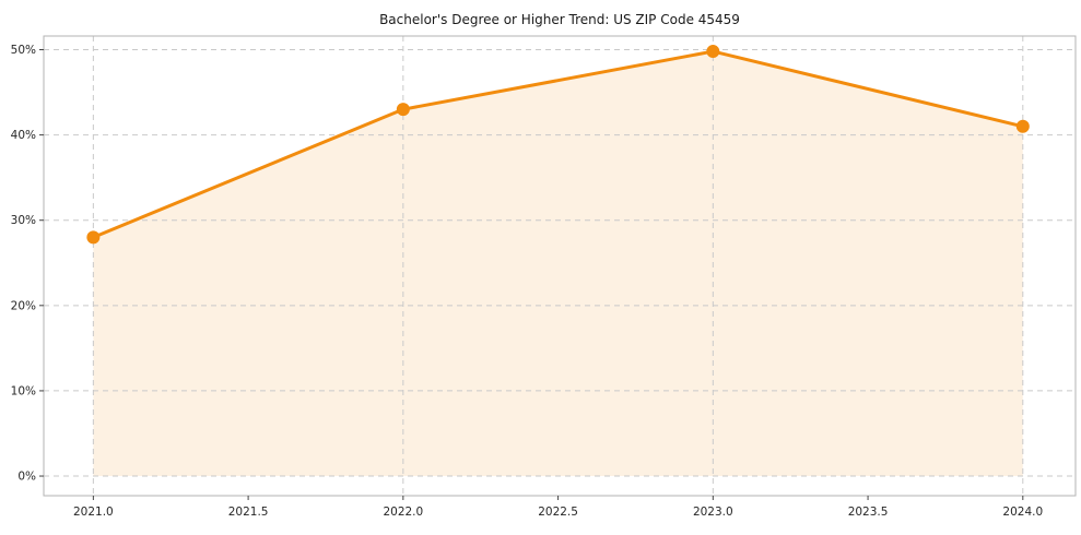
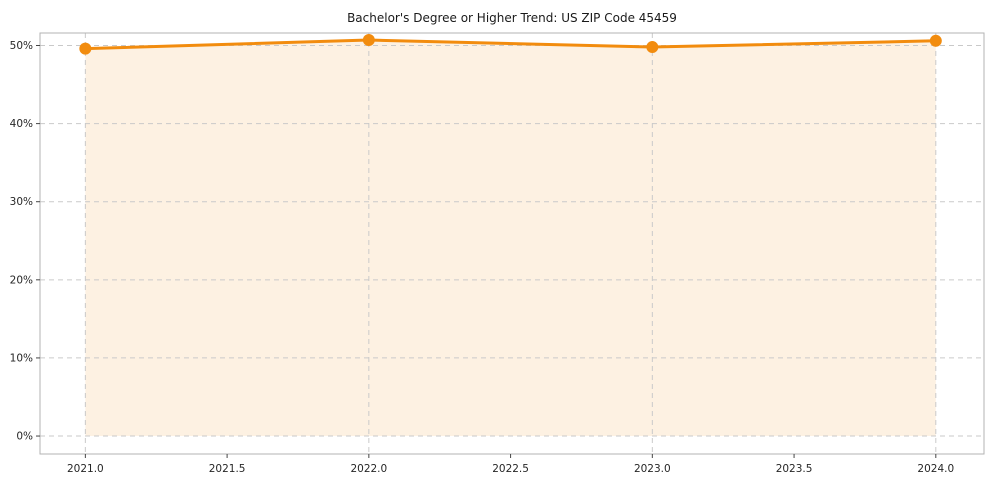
2021.0: 28% -> 50%
2022.0: 43% -> 51%
2024.0: 41% -> 51%
